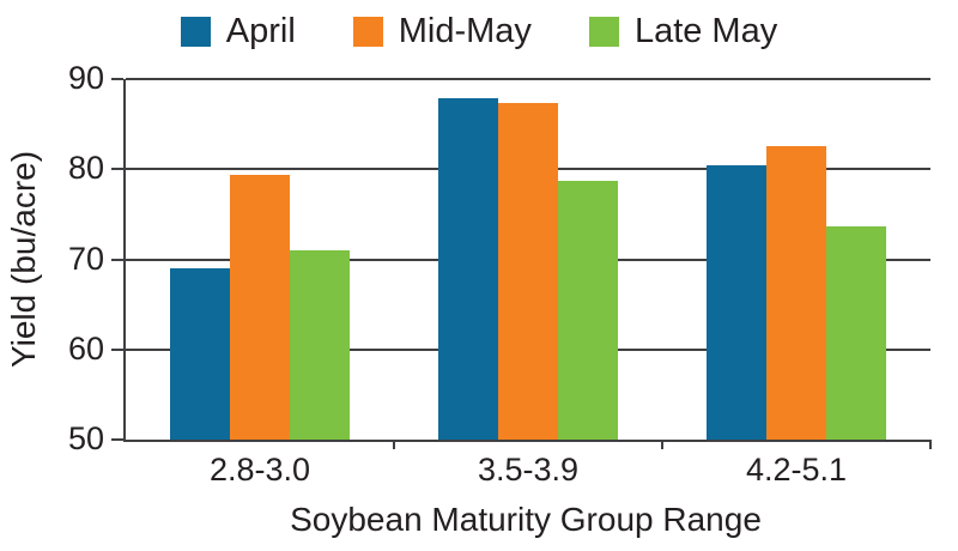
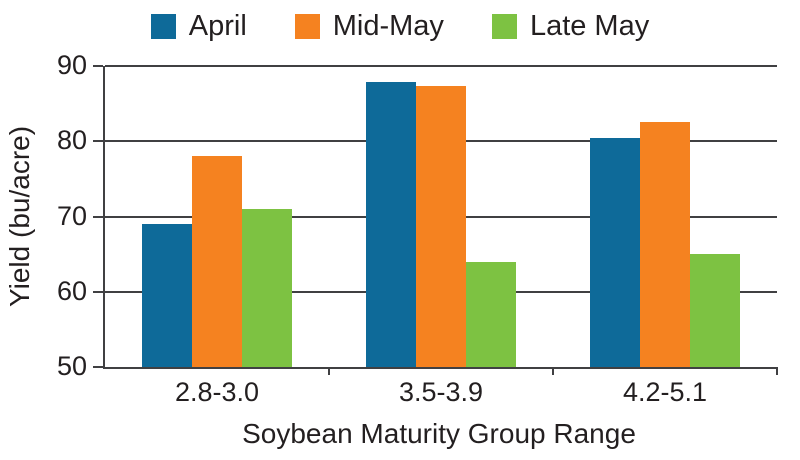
Mid-May/2.8-3.0: 79 -> 78
Late May/3.5-3.9: 79 -> 64
Late May/4.2-5.1: 74 -> 65
